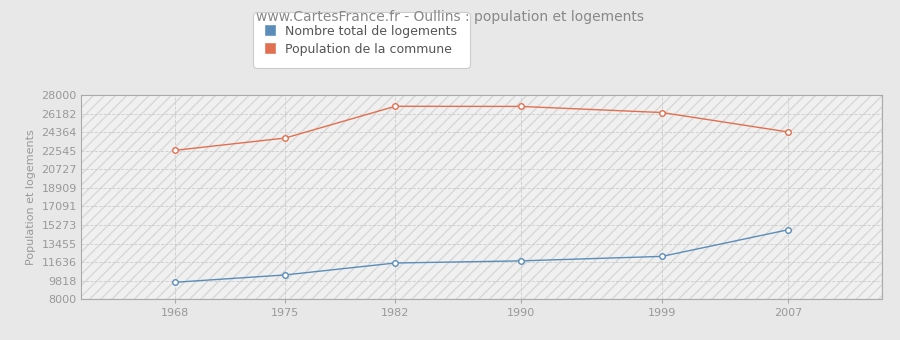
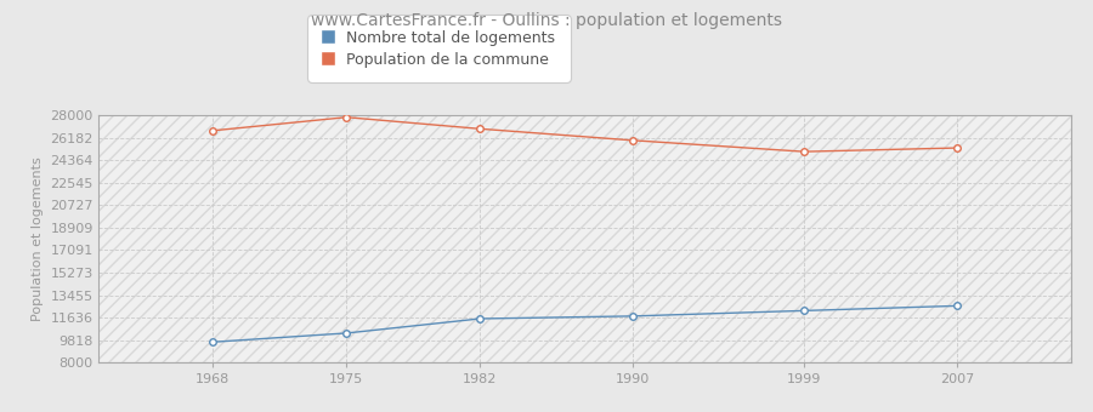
Population de la commune/1968: 22600 -> 26800
Population de la commune/1975: 23800 -> 27800
Population de la commune/1990: 26900 -> 26000
Population de la commune/1999: 26300 -> 25100
Nombre total de logements/2007: 14800 -> 12600
Population de la commune/2007: 24400 -> 25400
